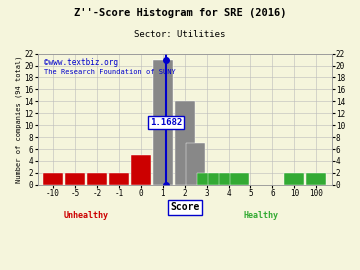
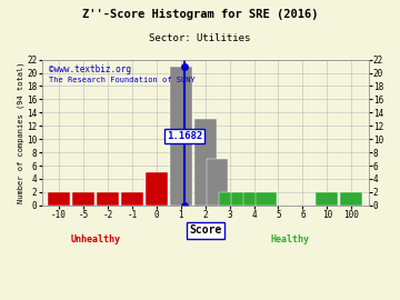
2: 14 -> 13
